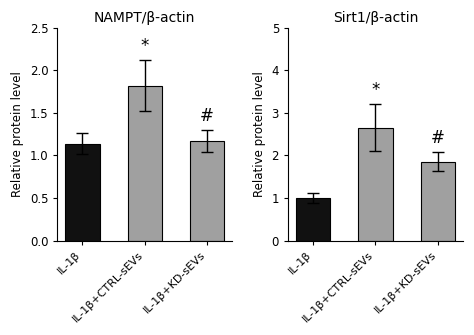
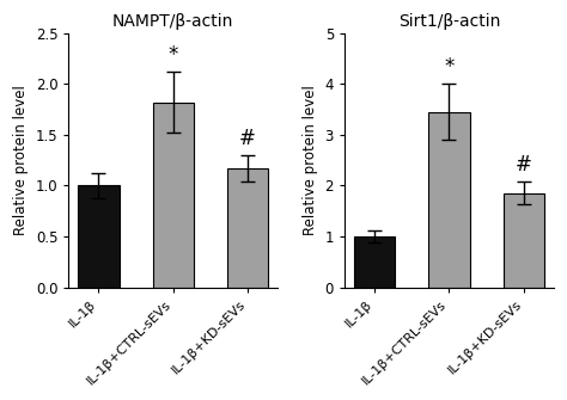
NAMPT/β-actin/IL-1β: 1.14 -> 1.00
Sirt1/β-actin/IL-1β+CTRL-sEVs: 2.65 -> 3.45
